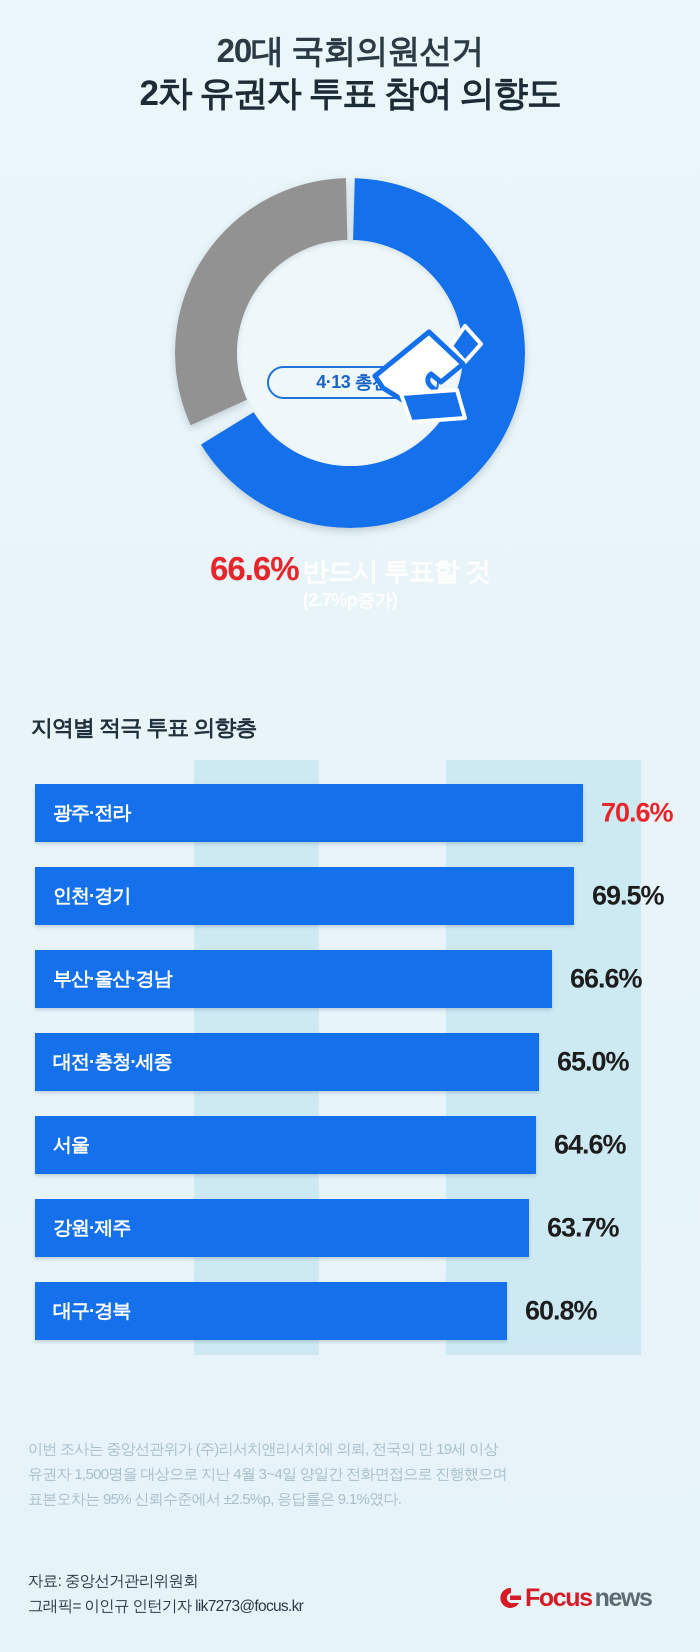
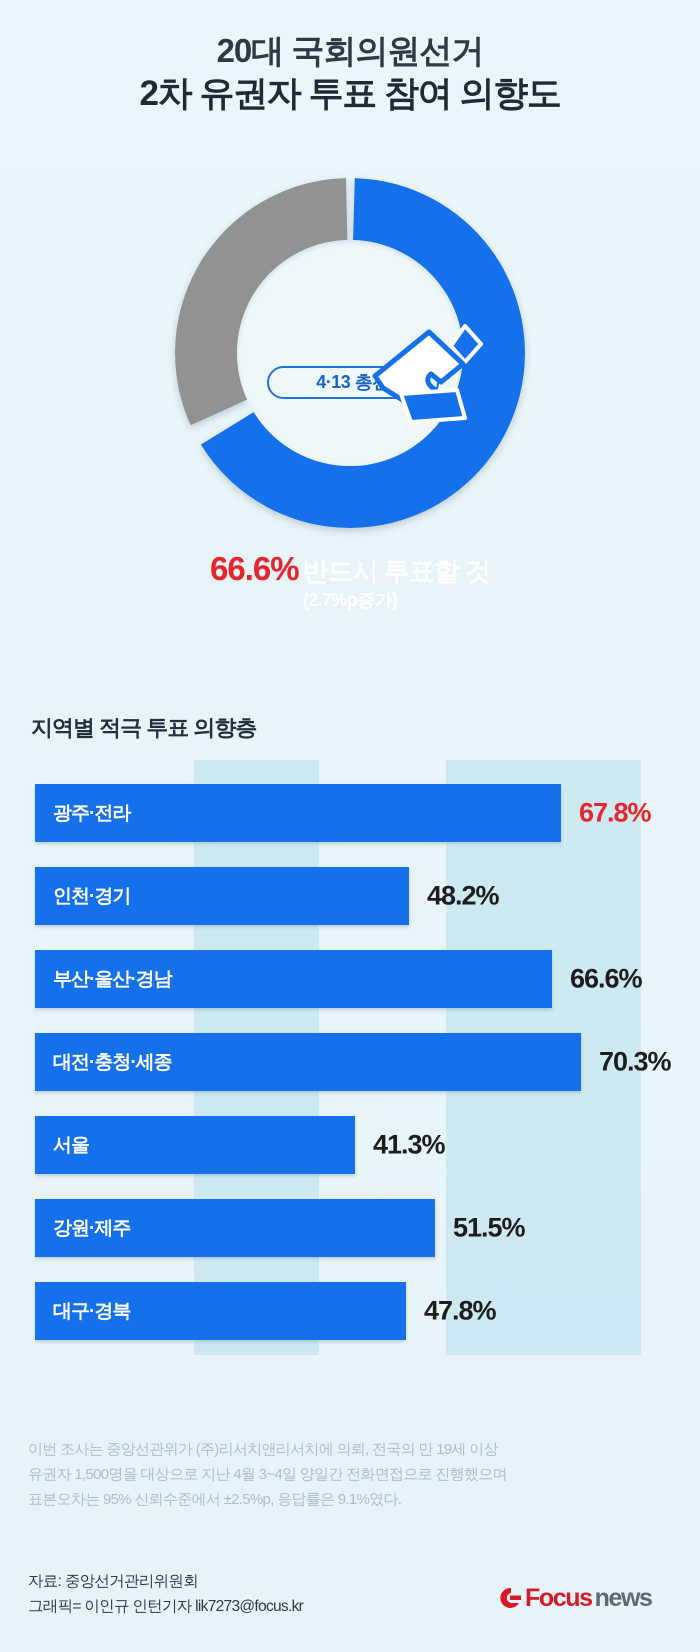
광주·전라: 70.6% -> 67.8%
인천·경기: 69.5% -> 48.2%
대전·충청·세종: 65.0% -> 70.3%
서울: 64.6% -> 41.3%
강원·제주: 63.7% -> 51.5%
대구·경북: 60.8% -> 47.8%
